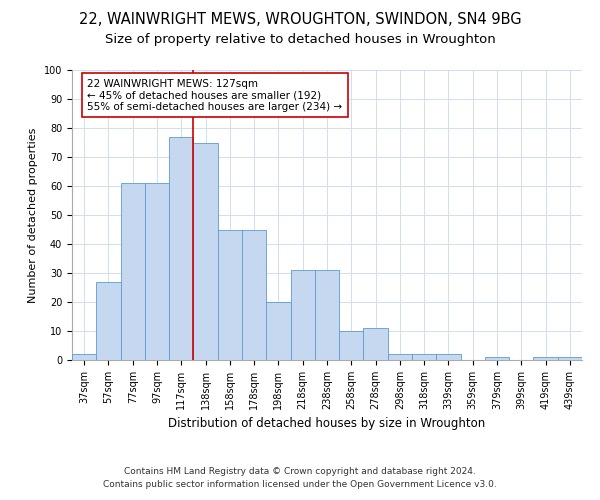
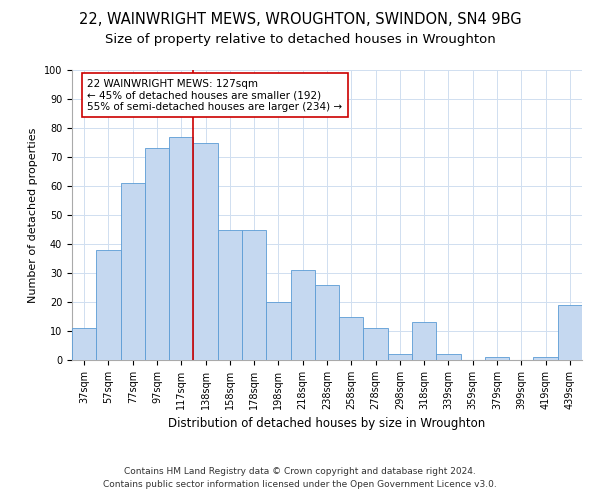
37sqm: 2 -> 11
57sqm: 27 -> 38
97sqm: 61 -> 73
238sqm: 31 -> 26
258sqm: 10 -> 15
318sqm: 2 -> 13
439sqm: 1 -> 19
